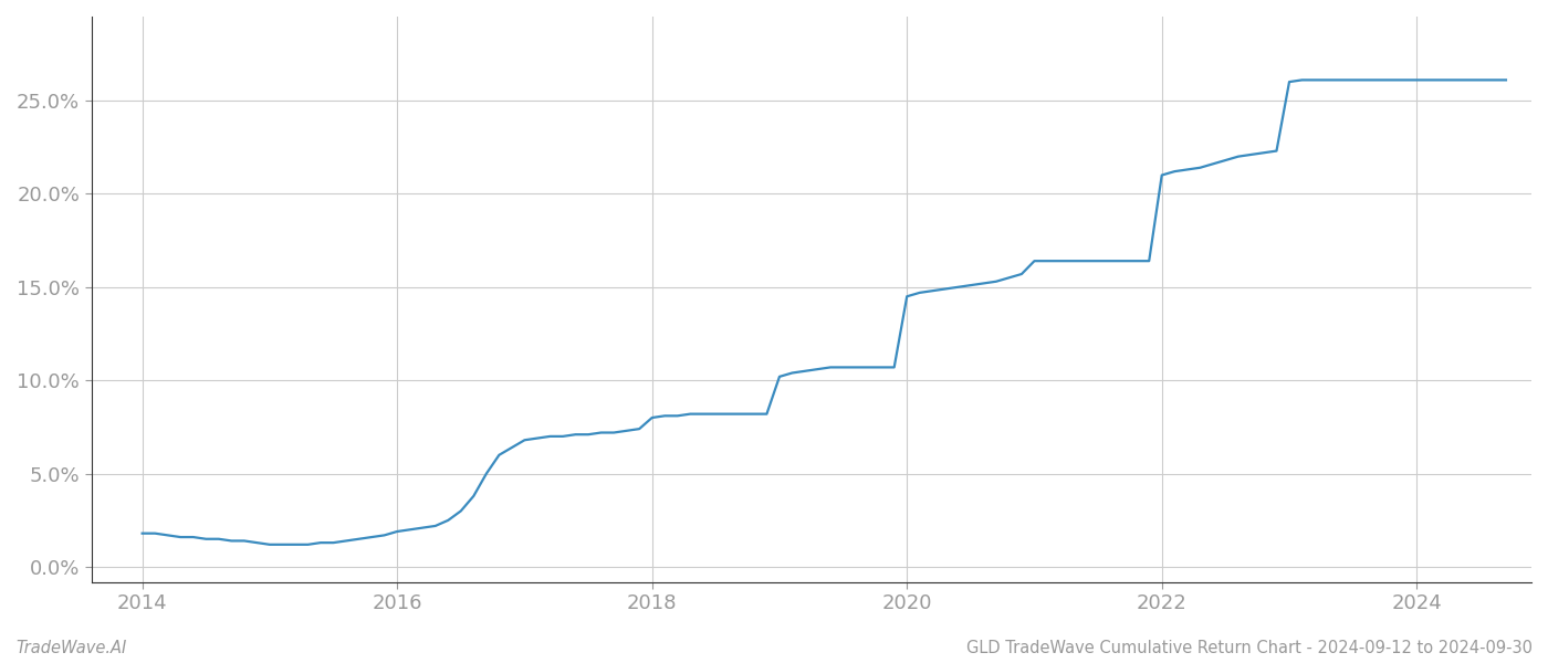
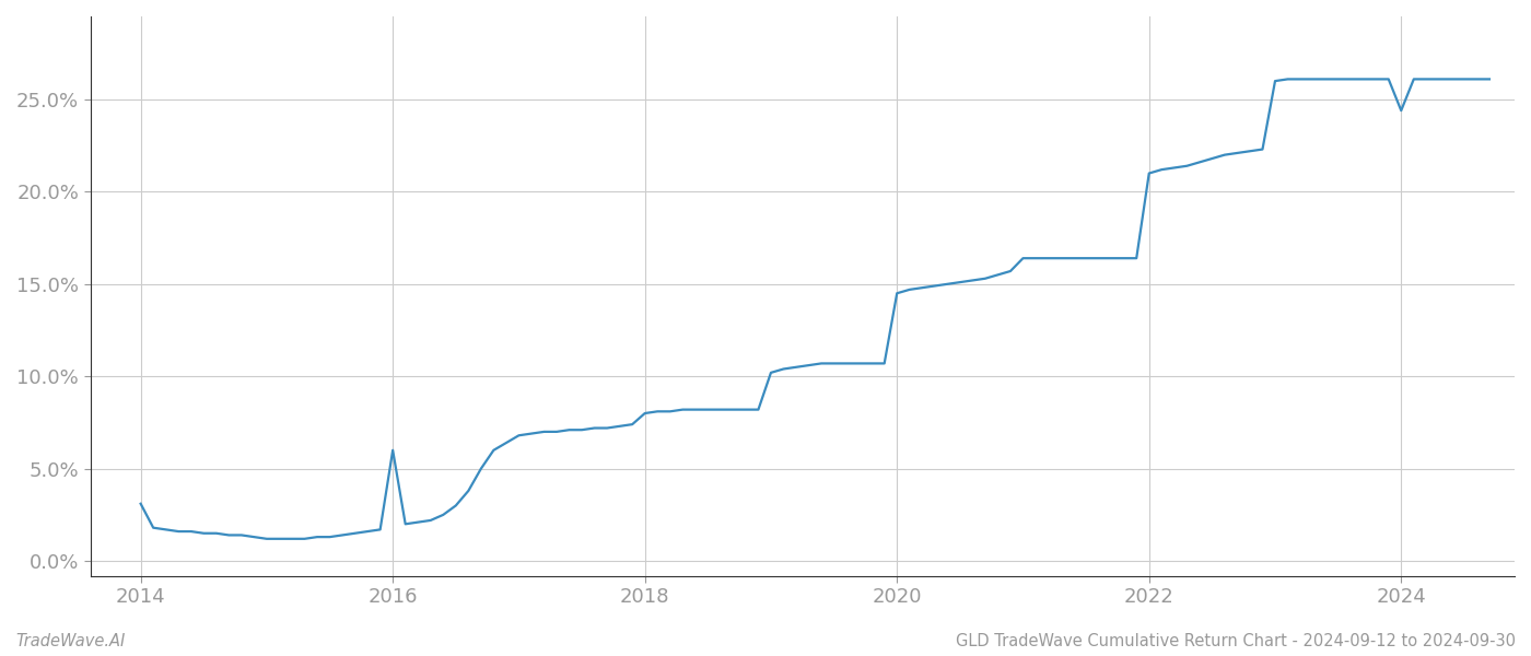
2014: 1.8% -> 3.1%
2016: 1.9% -> 6.0%
2024: 26.1% -> 24.4%
